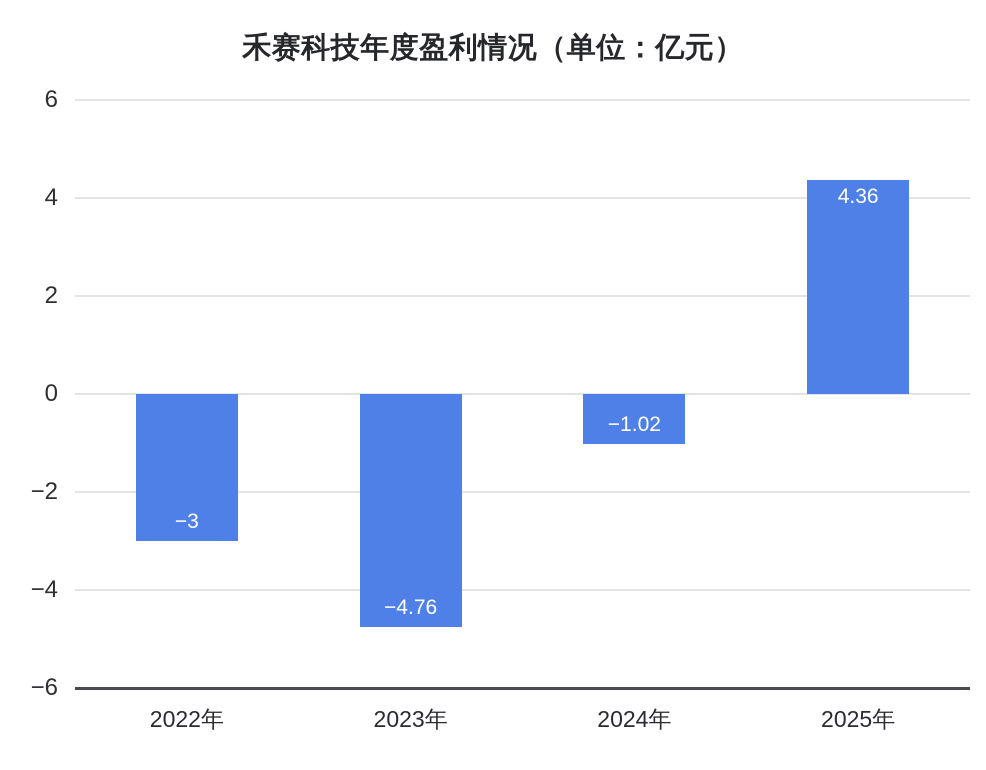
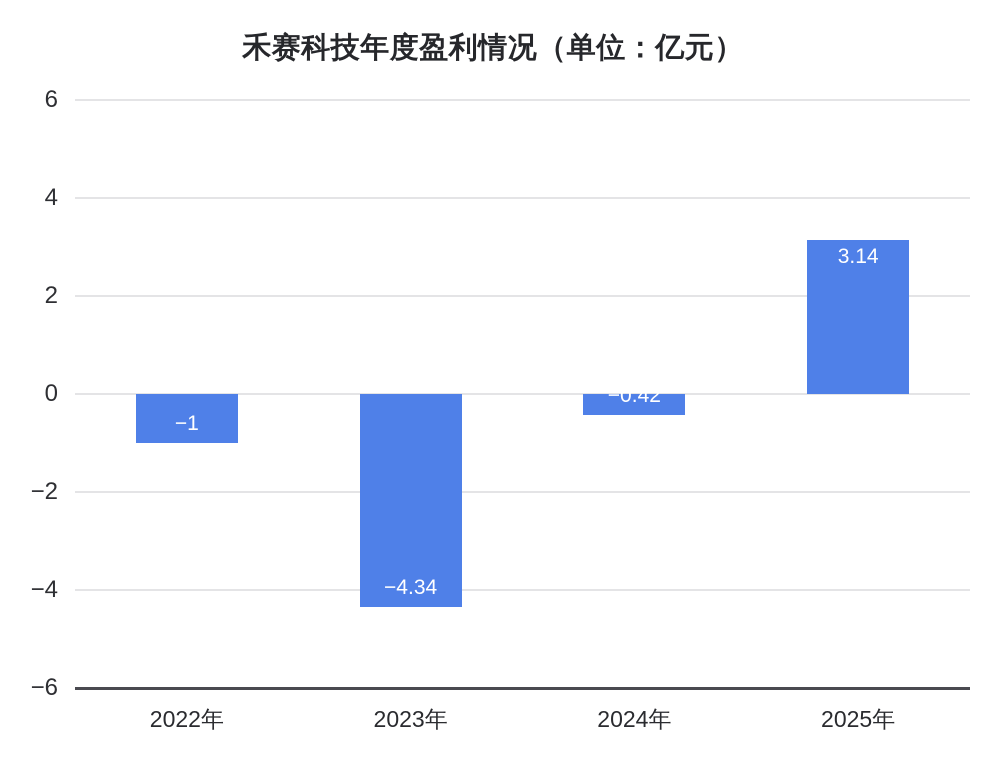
2022年: −3 -> −1
2023年: −4.76 -> −4.34
2024年: −1.02 -> −0.42
2025年: 4.36 -> 3.14
